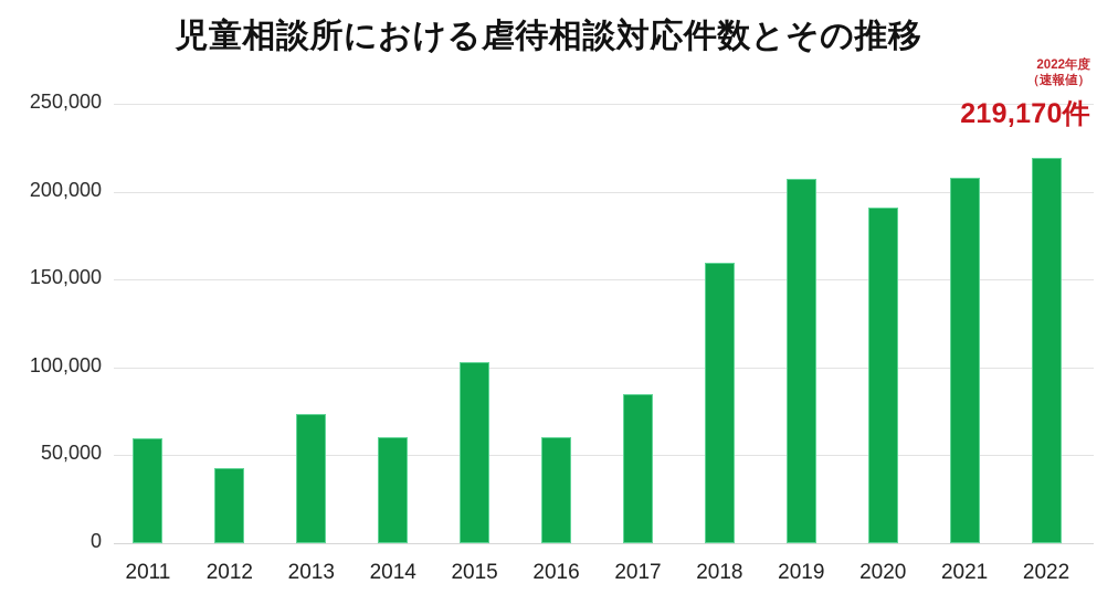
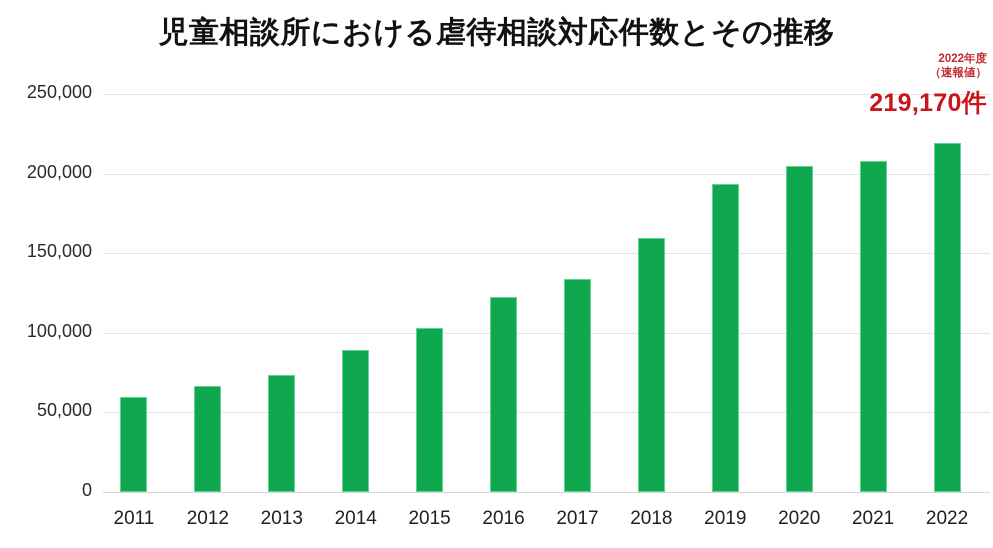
2012: 43000 -> 67000
2014: 60000 -> 89000
2016: 60000 -> 123000
2017: 85000 -> 134000
2019: 207000 -> 194000
2020: 191000 -> 205000
